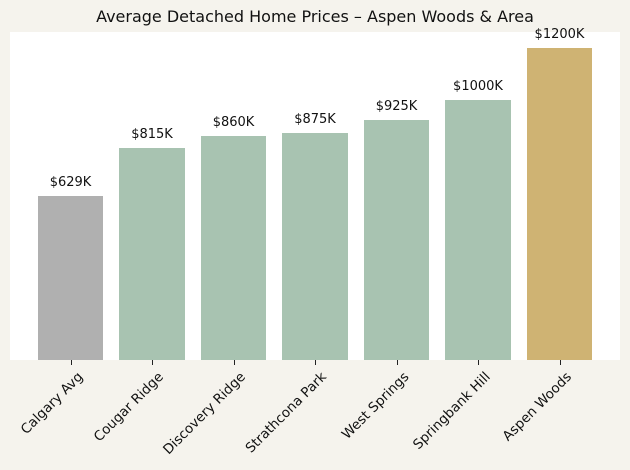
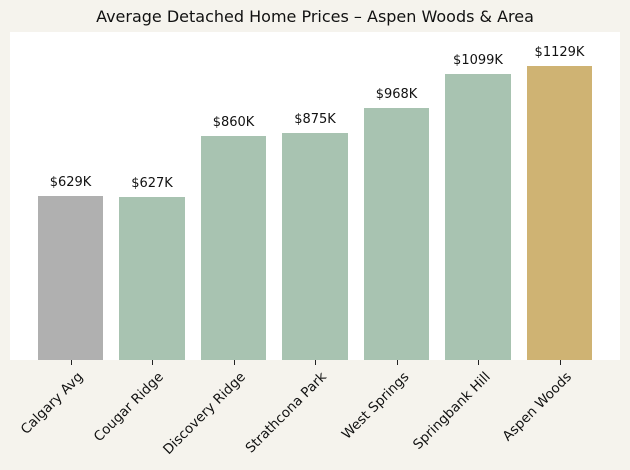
Cougar Ridge: $815K -> $627K
West Springs: $925K -> $968K
Springbank Hill: $1000K -> $1099K
Aspen Woods: $1200K -> $1129K
